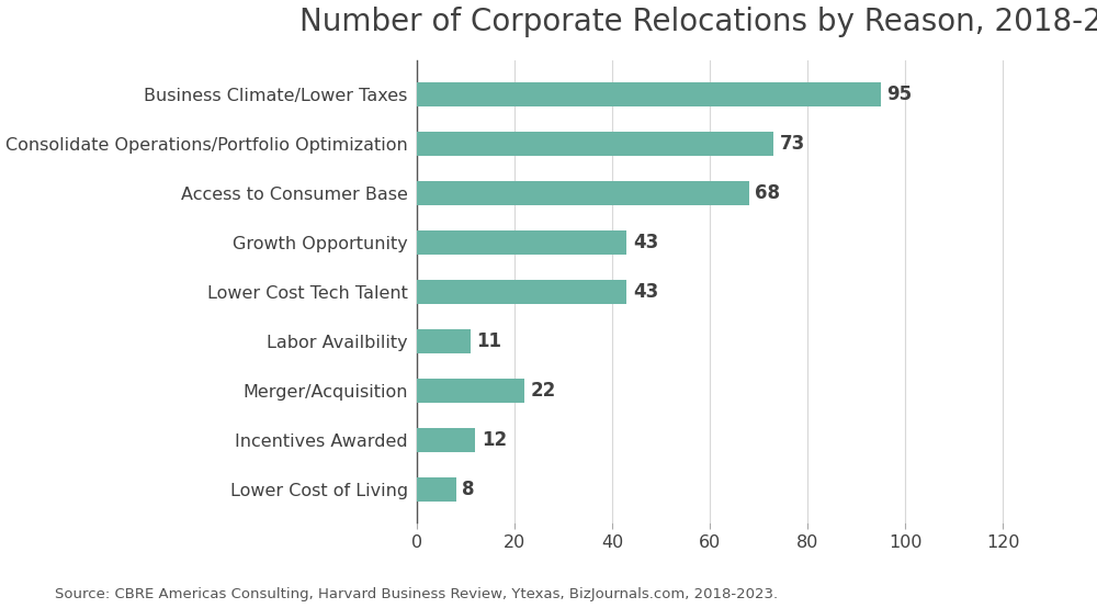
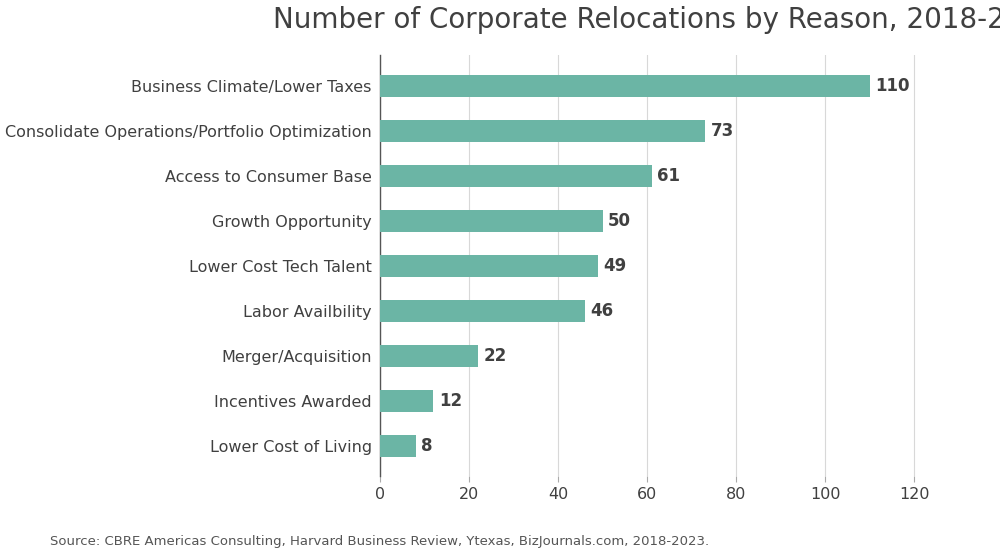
Business Climate/Lower Taxes: 95 -> 110
Access to Consumer Base: 68 -> 61
Growth Opportunity: 43 -> 50
Lower Cost Tech Talent: 43 -> 49
Labor Availbility: 11 -> 46
